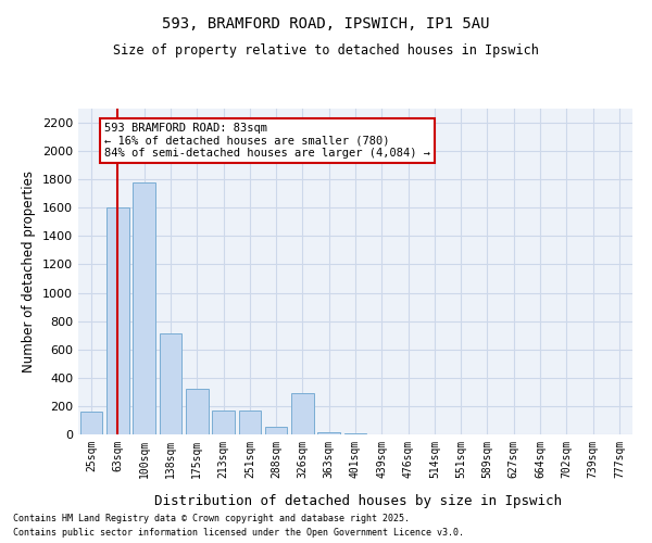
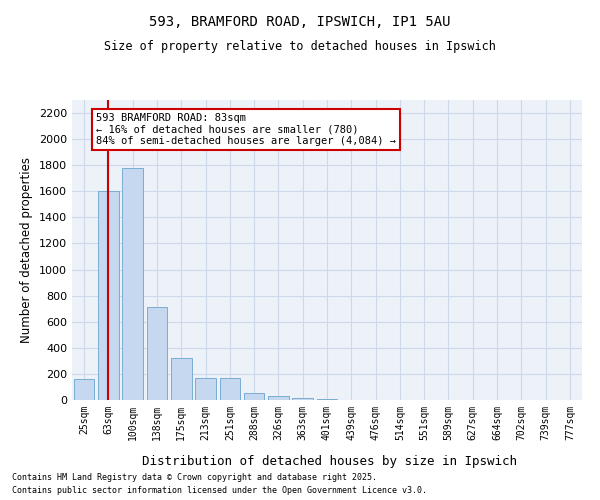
326sqm: 290 -> 30
